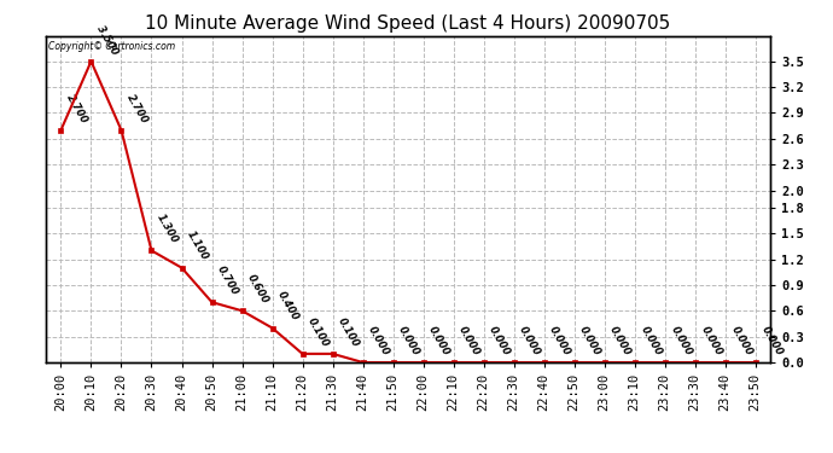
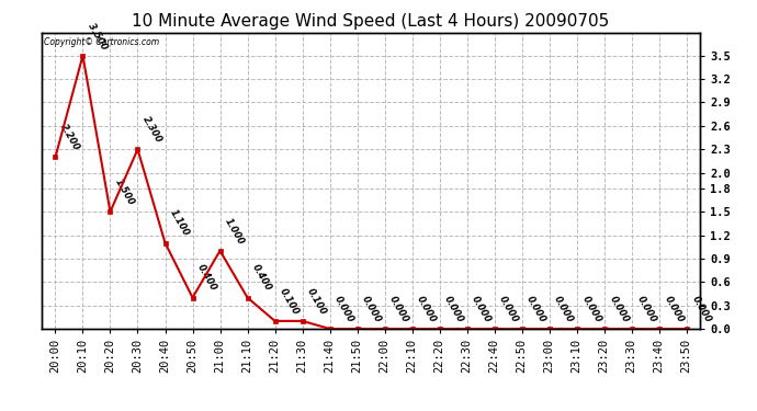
20:00: 2.700 -> 2.200
20:20: 2.700 -> 1.500
20:30: 1.300 -> 2.300
20:50: 0.700 -> 0.400
21:00: 0.600 -> 1.000
